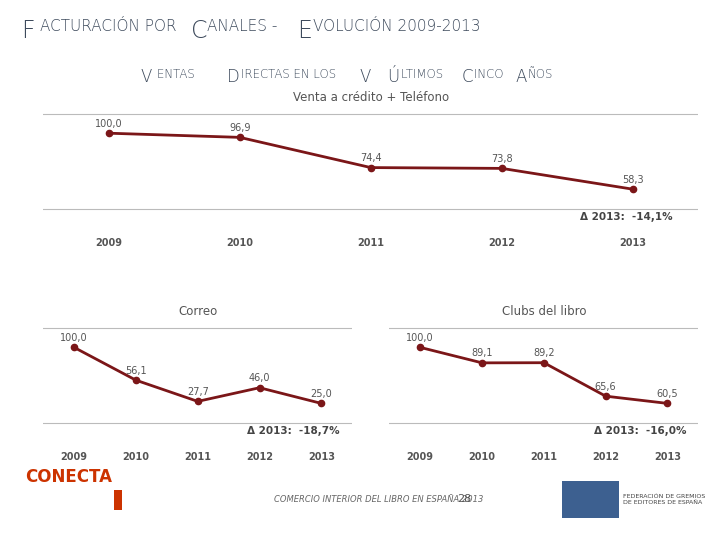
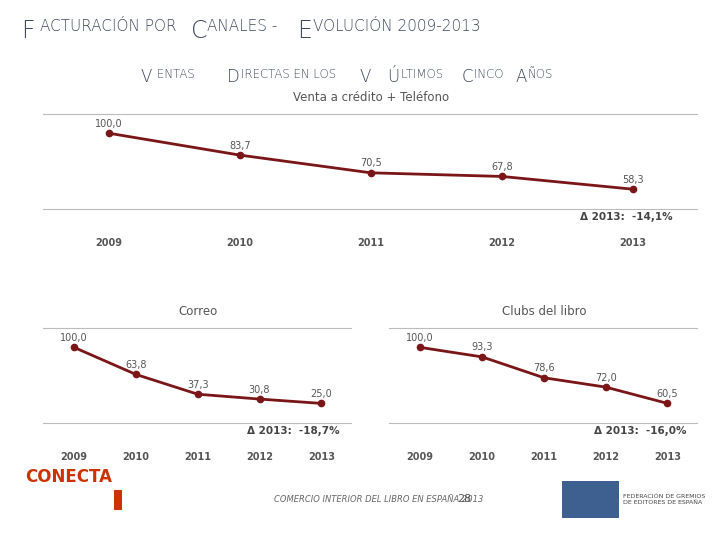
Venta a crédito + Teléfono/2010: 96,9 -> 83,7
Venta a crédito + Teléfono/2011: 74,4 -> 70,5
Venta a crédito + Teléfono/2012: 73,8 -> 67,8
Correo/2010: 56,1 -> 63,8
Correo/2011: 27,7 -> 37,3
Correo/2012: 46,0 -> 30,8
Clubs del libro/2010: 89,1 -> 93,3
Clubs del libro/2011: 89,2 -> 78,6
Clubs del libro/2012: 65,6 -> 72,0
